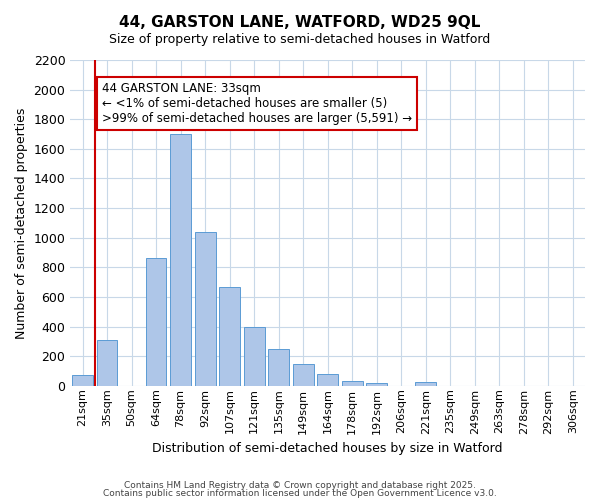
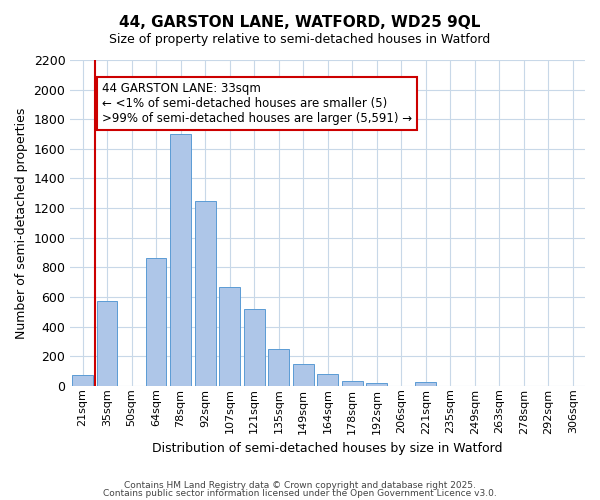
35sqm: 310 -> 570
92sqm: 1040 -> 1250
121sqm: 400 -> 520
